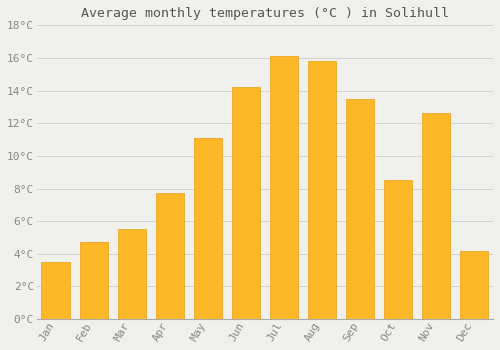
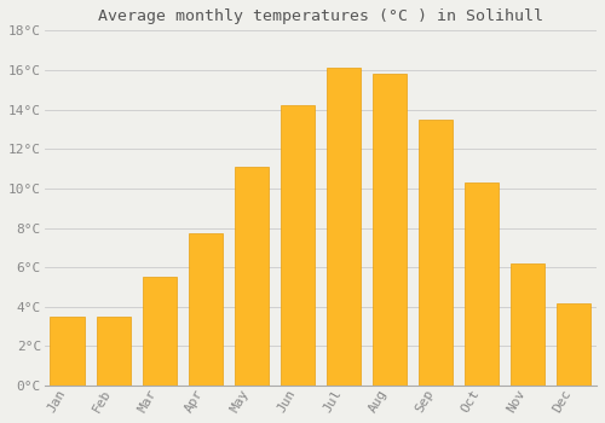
Feb: 4.7°C -> 3.5°C
Oct: 8.5°C -> 10.3°C
Nov: 12.6°C -> 6.2°C
